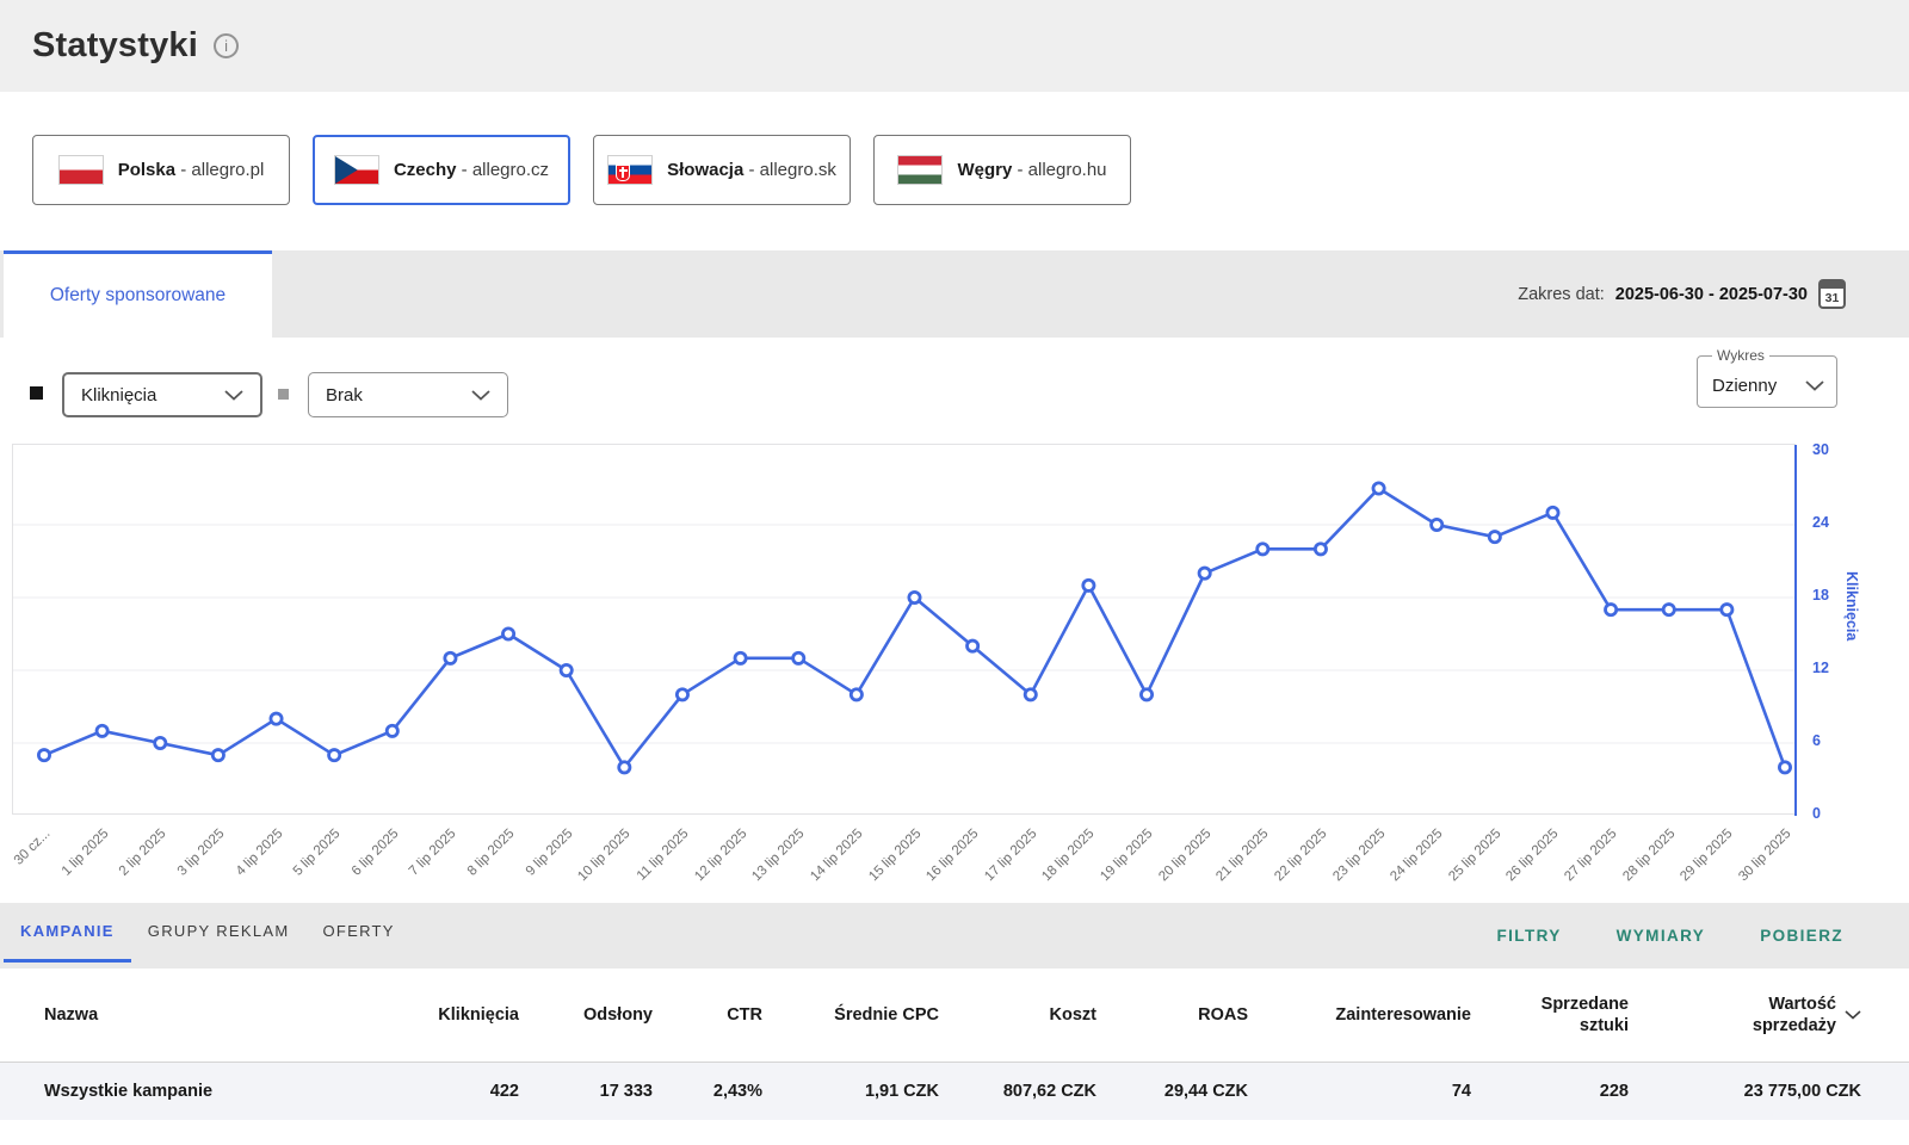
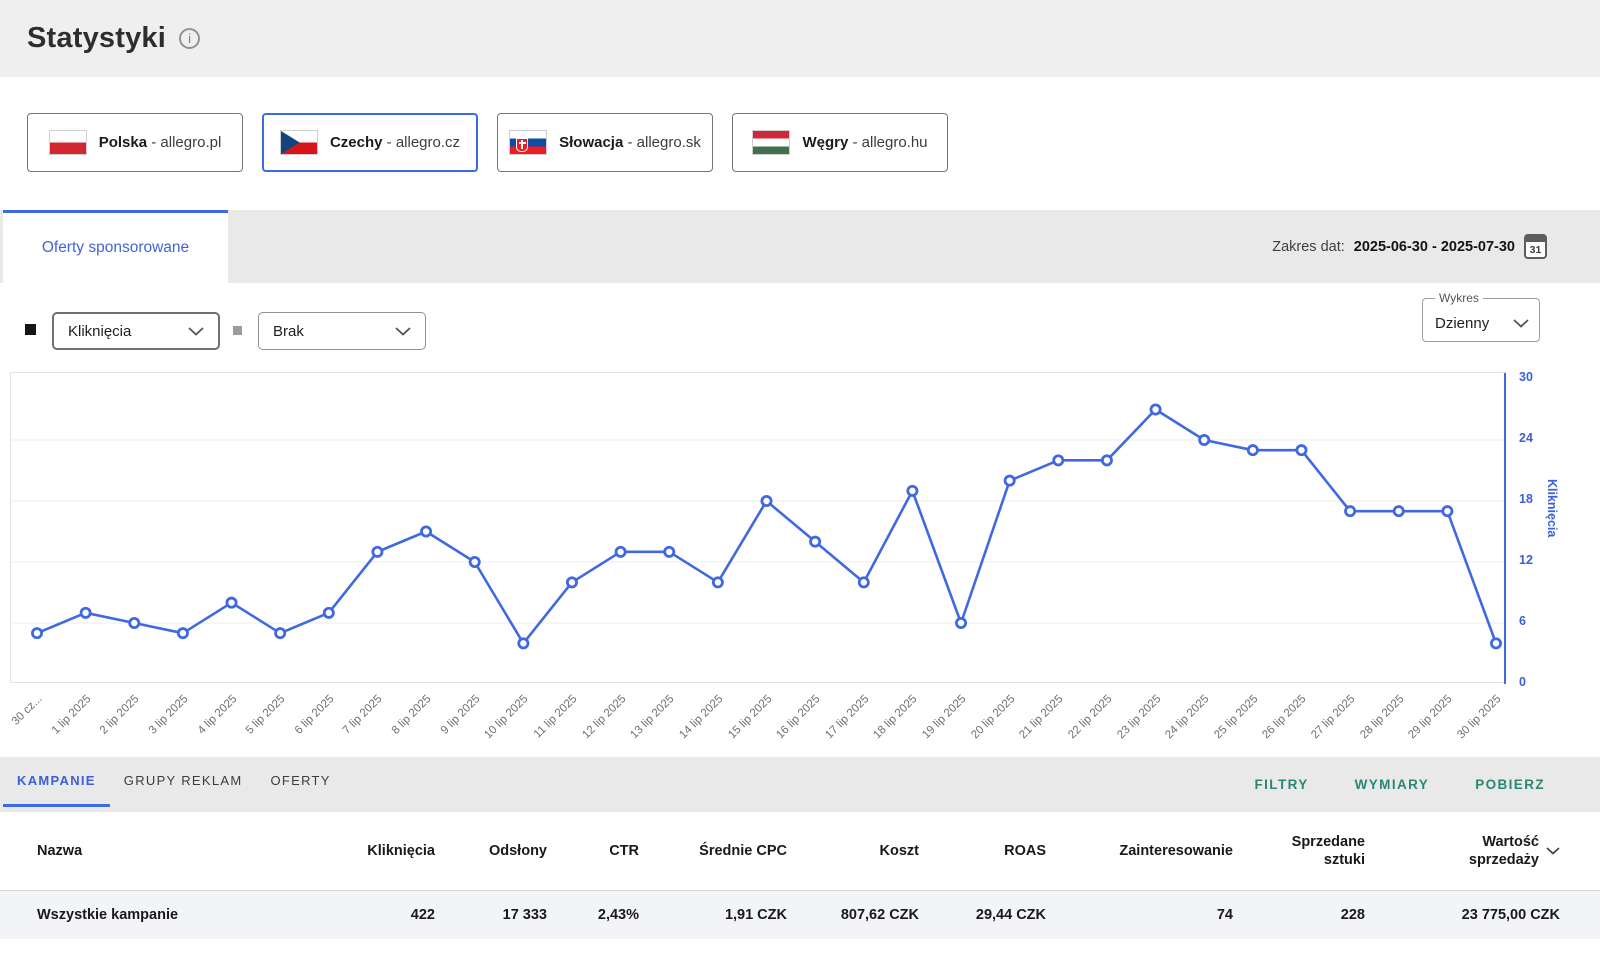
19 lip 2025: 10 -> 6
26 lip 2025: 25 -> 23
